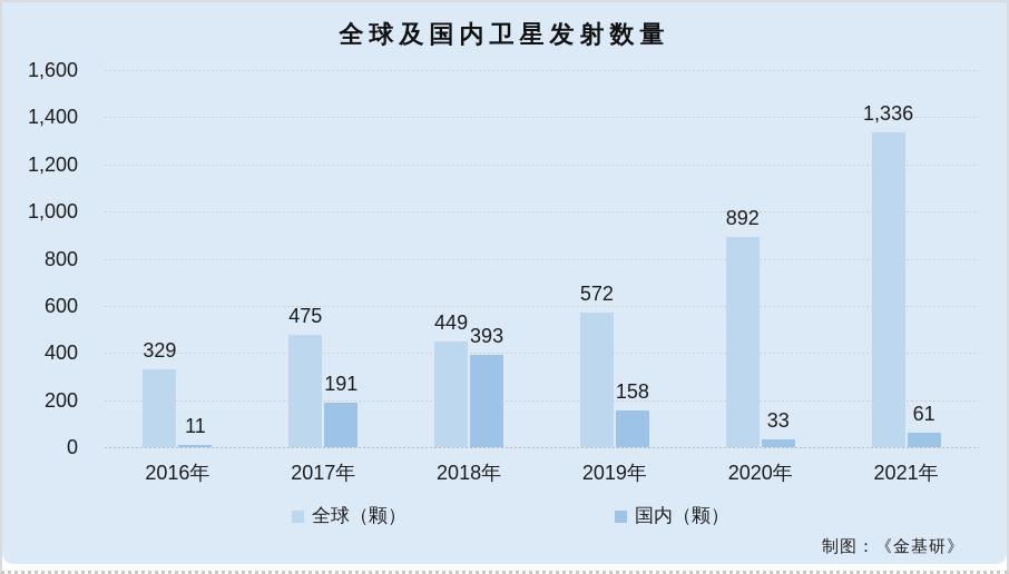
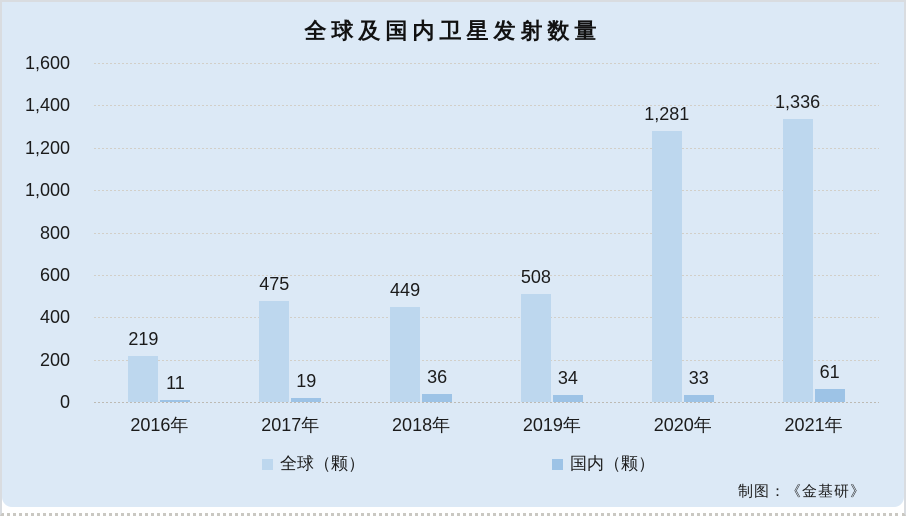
全球（颗）/2016年: 329 -> 219
国内（颗）/2017年: 191 -> 19
国内（颗）/2018年: 393 -> 36
全球（颗）/2019年: 572 -> 508
国内（颗）/2019年: 158 -> 34
全球（颗）/2020年: 892 -> 1,281
